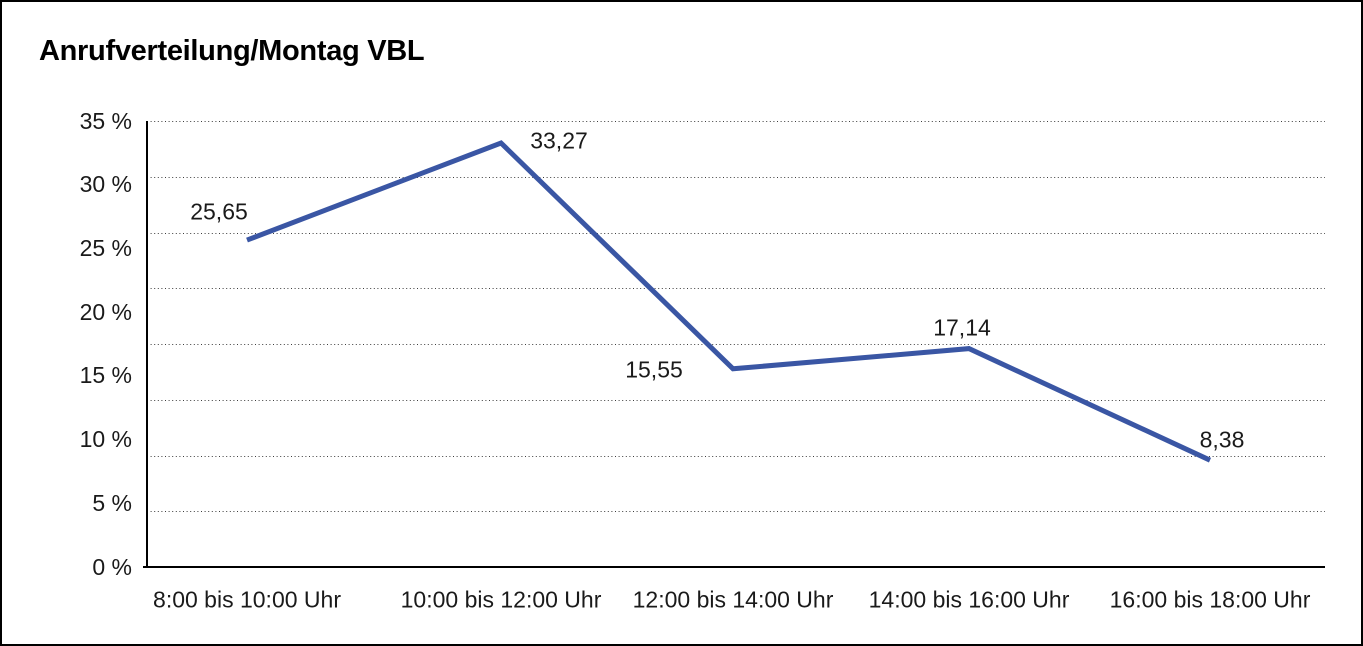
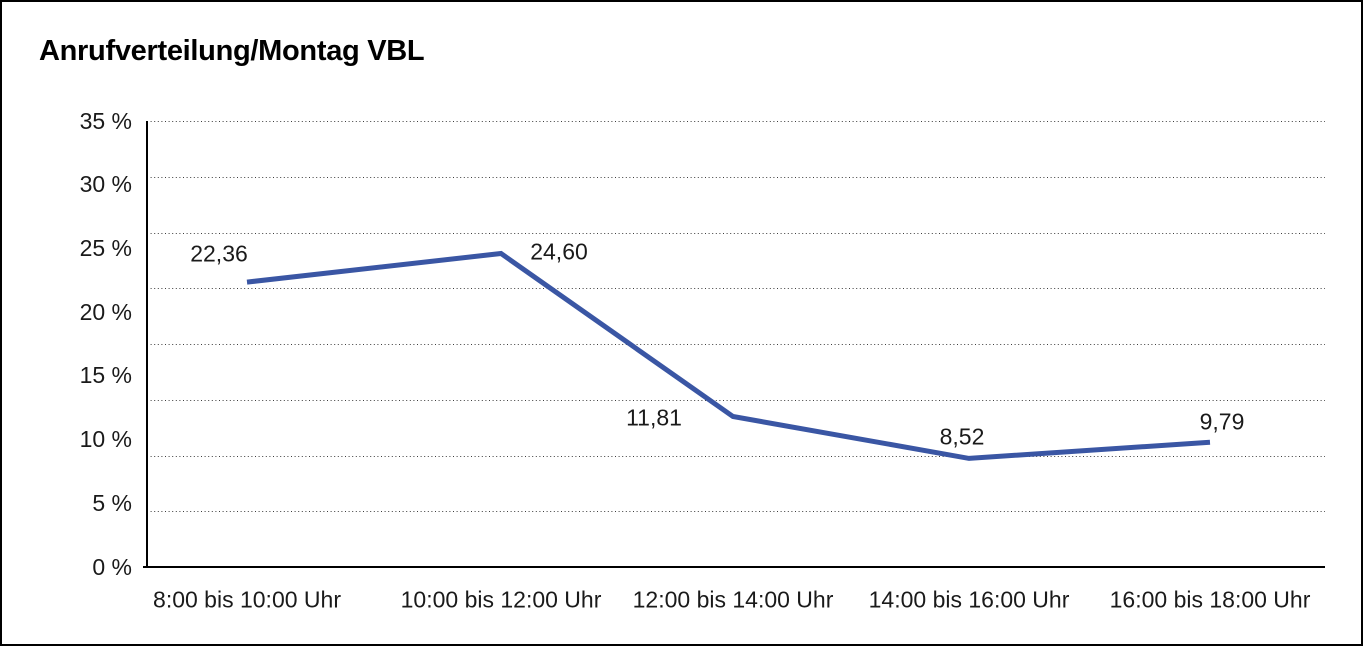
8:00 bis 10:00 Uhr: 25,65 -> 22,36
10:00 bis 12:00 Uhr: 33,27 -> 24,60
12:00 bis 14:00 Uhr: 15,55 -> 11,81
14:00 bis 16:00 Uhr: 17,14 -> 8,52
16:00 bis 18:00 Uhr: 8,38 -> 9,79
